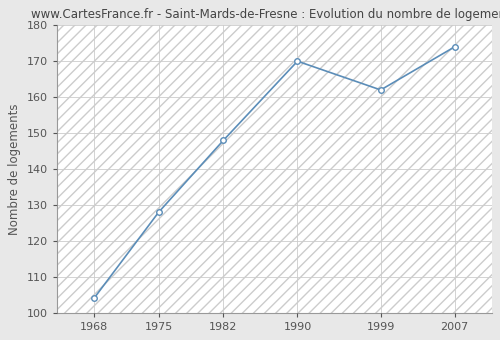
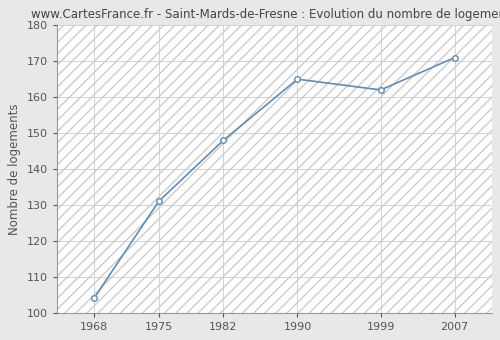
1975: 128 -> 131
1990: 170 -> 165
2007: 174 -> 171
